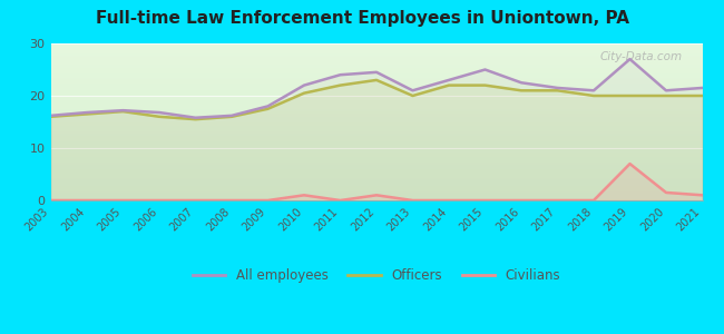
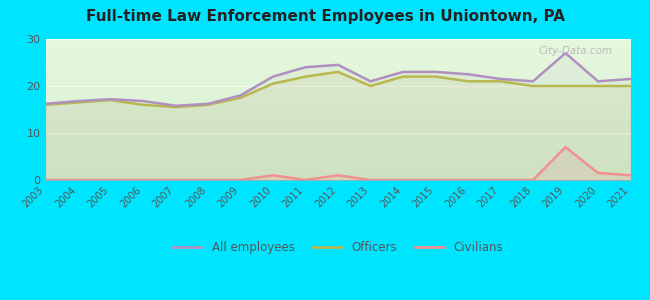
All employees/2015: 25.0 -> 23.0
